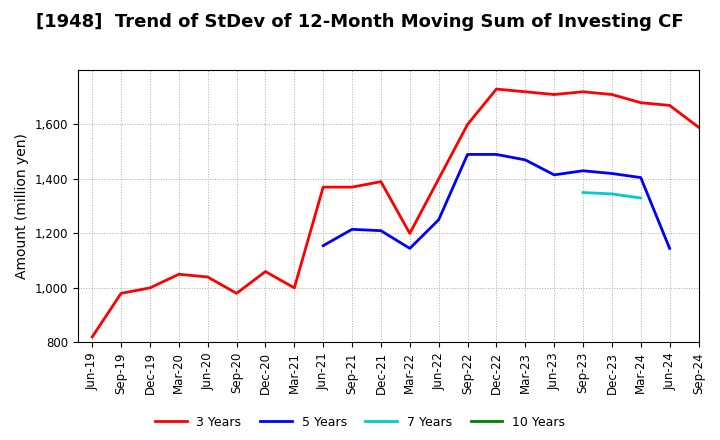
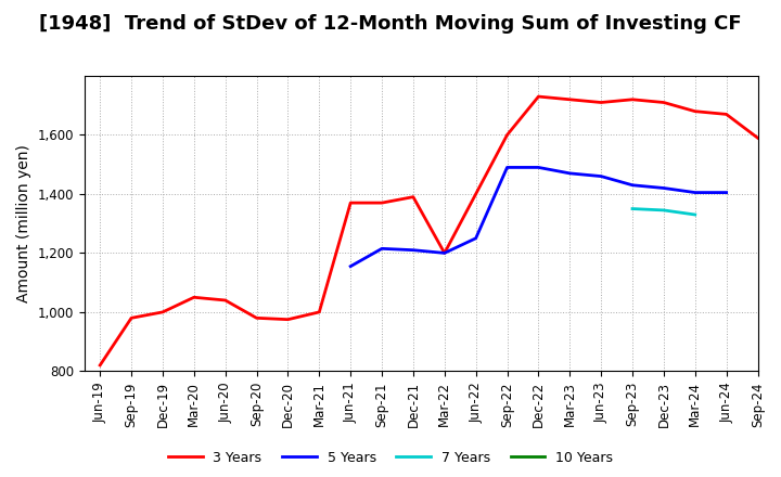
3 Years/Dec-20: 1,060 -> 975
5 Years/Mar-22: 1,145 -> 1,200
5 Years/Jun-23: 1,415 -> 1,460
5 Years/Jun-24: 1,145 -> 1,405
